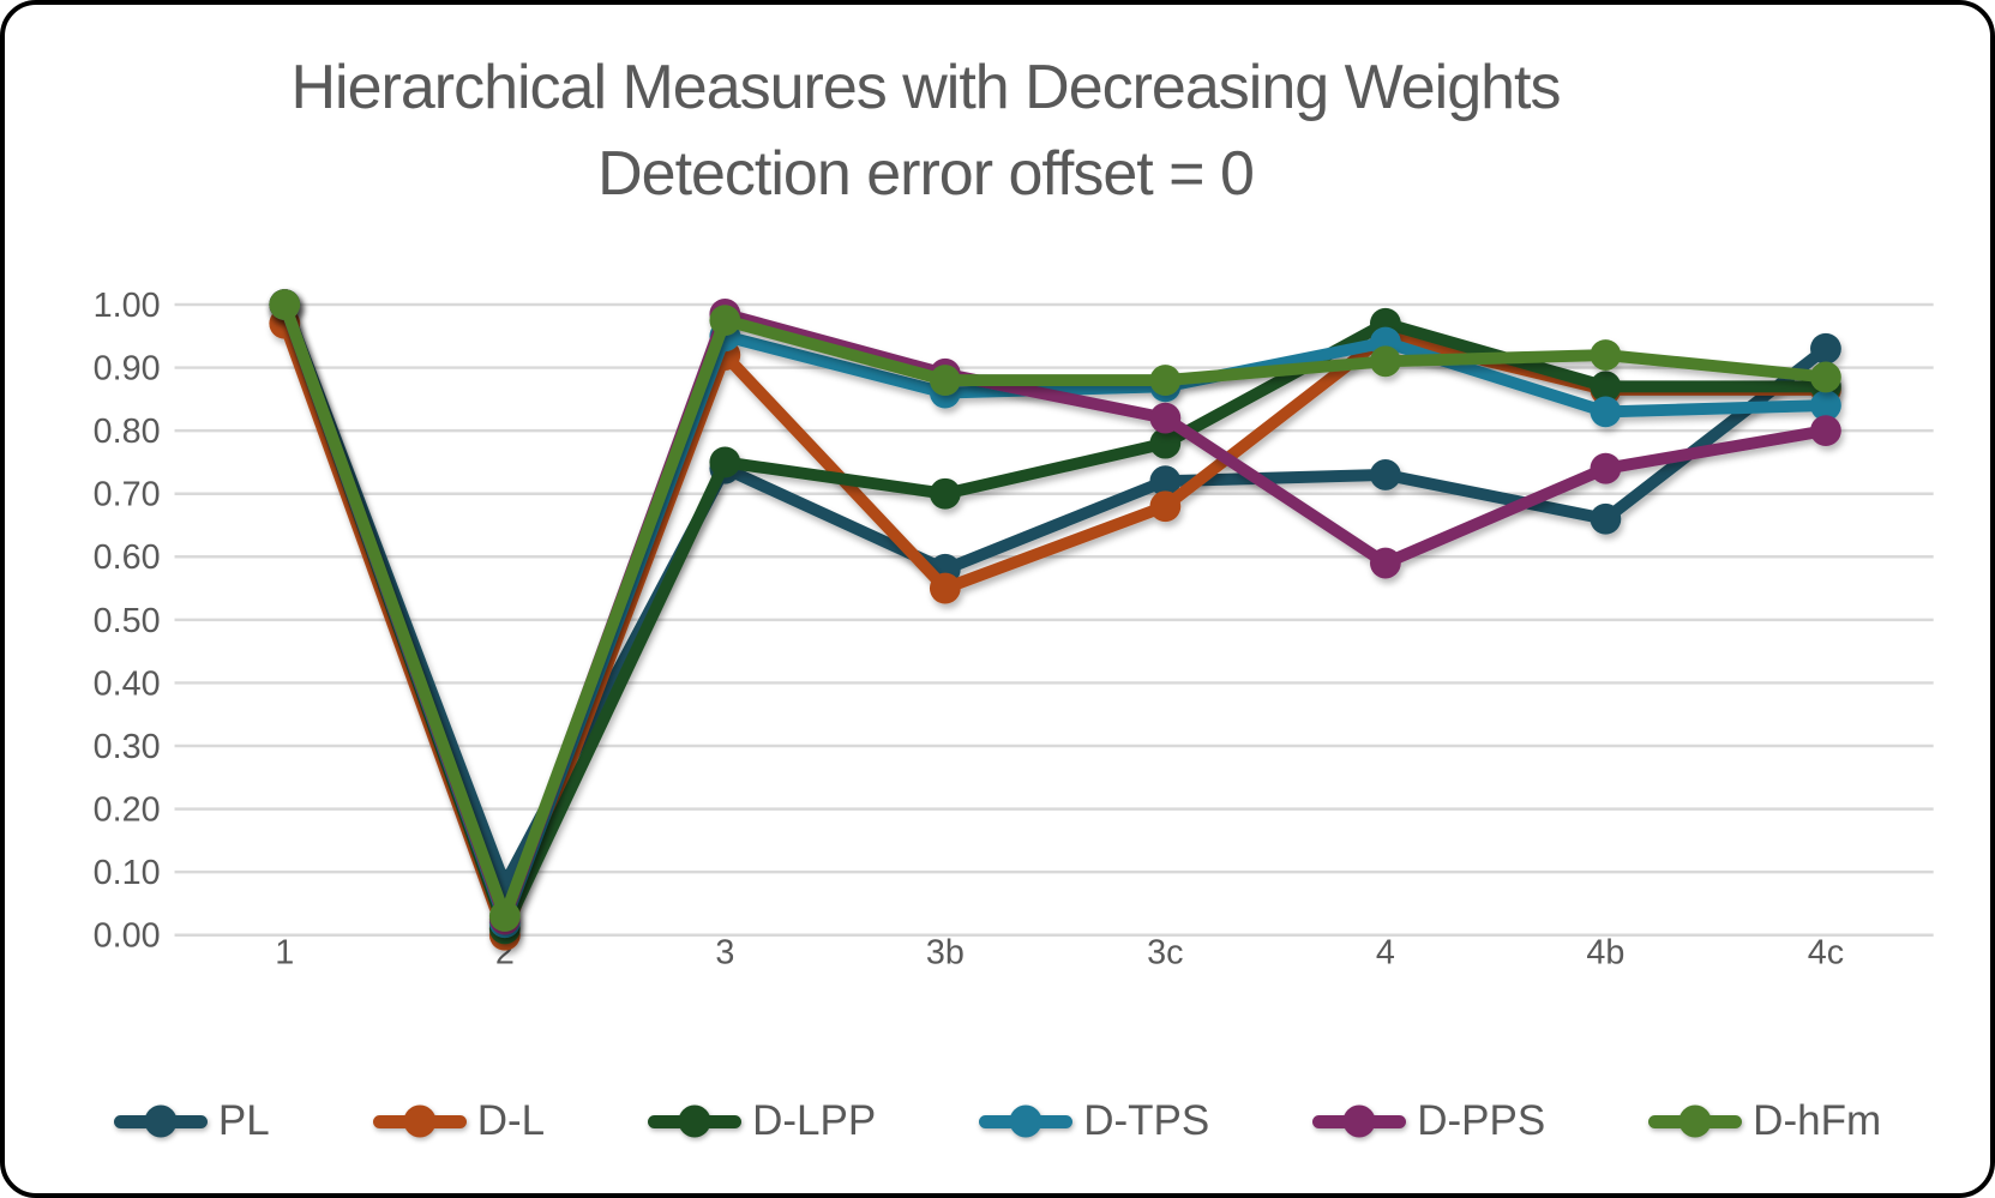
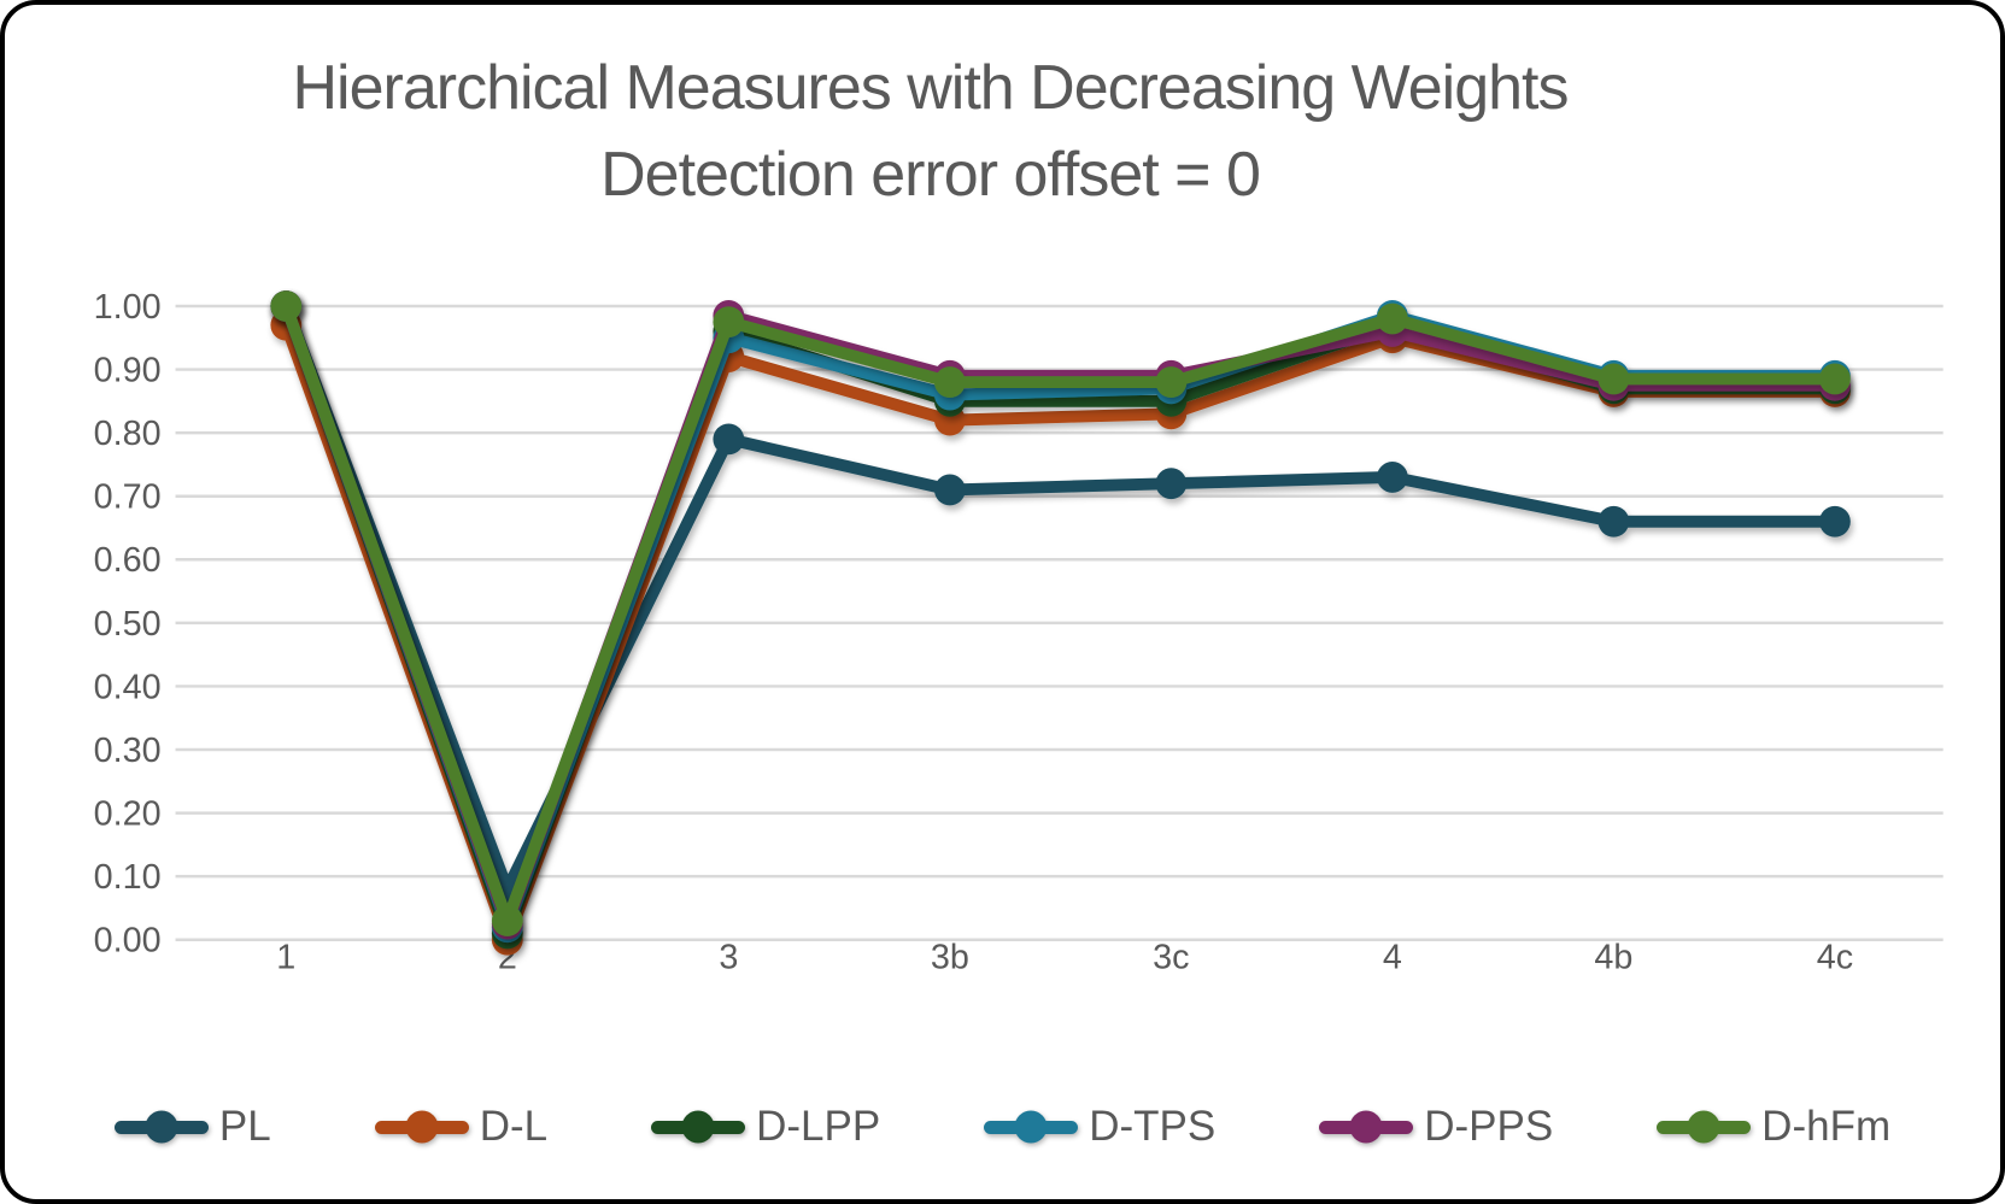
PL/3: 0.74 -> 0.79
D-LPP/3: 0.75 -> 0.96
PL/3b: 0.58 -> 0.71
D-L/3b: 0.55 -> 0.82
D-LPP/3b: 0.70 -> 0.85
D-L/3c: 0.68 -> 0.83
D-LPP/3c: 0.78 -> 0.85
D-PPS/3c: 0.82 -> 0.89
D-TPS/4: 0.94 -> 0.98
D-PPS/4: 0.59 -> 0.96
D-hFm/4: 0.91 -> 0.98
D-TPS/4b: 0.83 -> 0.89
D-PPS/4b: 0.74 -> 0.88
D-hFm/4b: 0.92 -> 0.89
PL/4c: 0.93 -> 0.66
D-TPS/4c: 0.84 -> 0.89
D-PPS/4c: 0.80 -> 0.88
